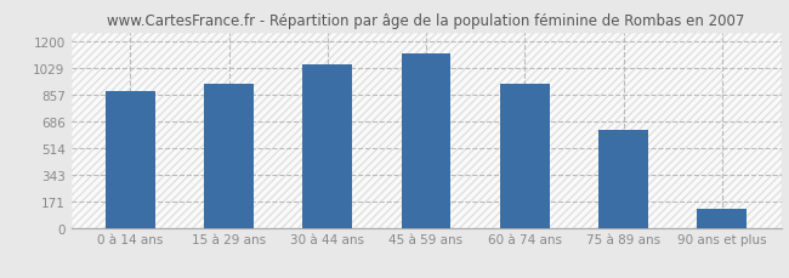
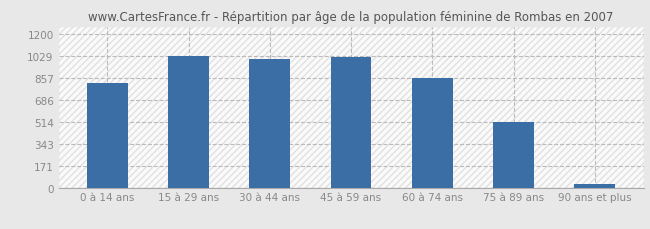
0 à 14 ans: 880 -> 820
15 à 29 ans: 930 -> 1030
30 à 44 ans: 1050 -> 1010
45 à 59 ans: 1120 -> 1020
60 à 74 ans: 930 -> 860
75 à 89 ans: 630 -> 510
90 ans et plus: 120 -> 30
